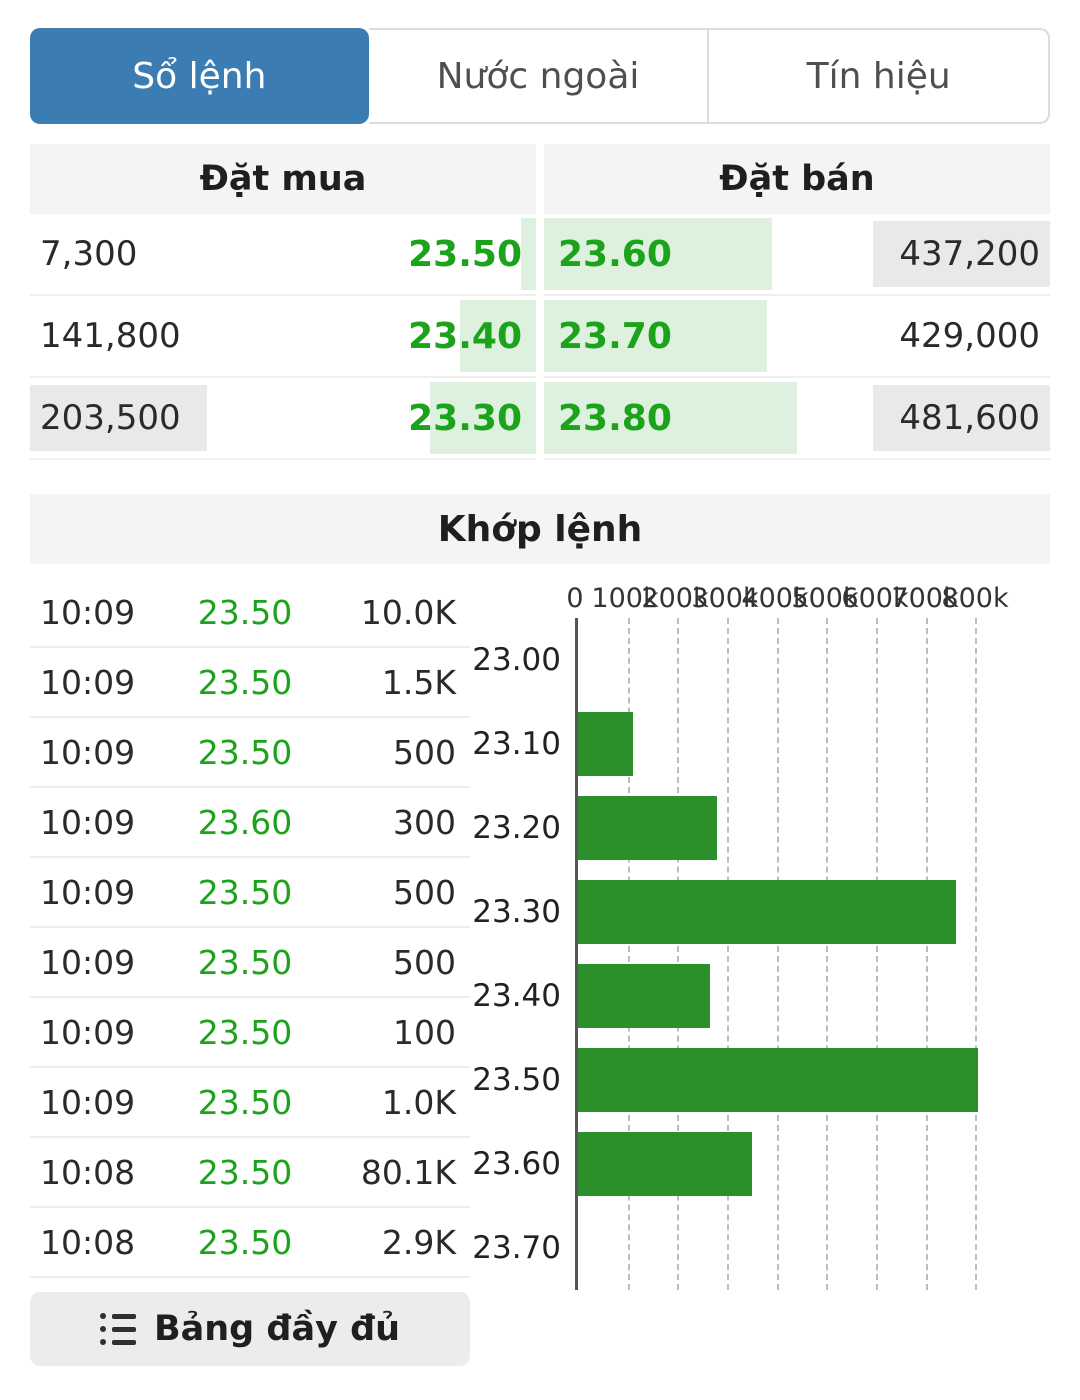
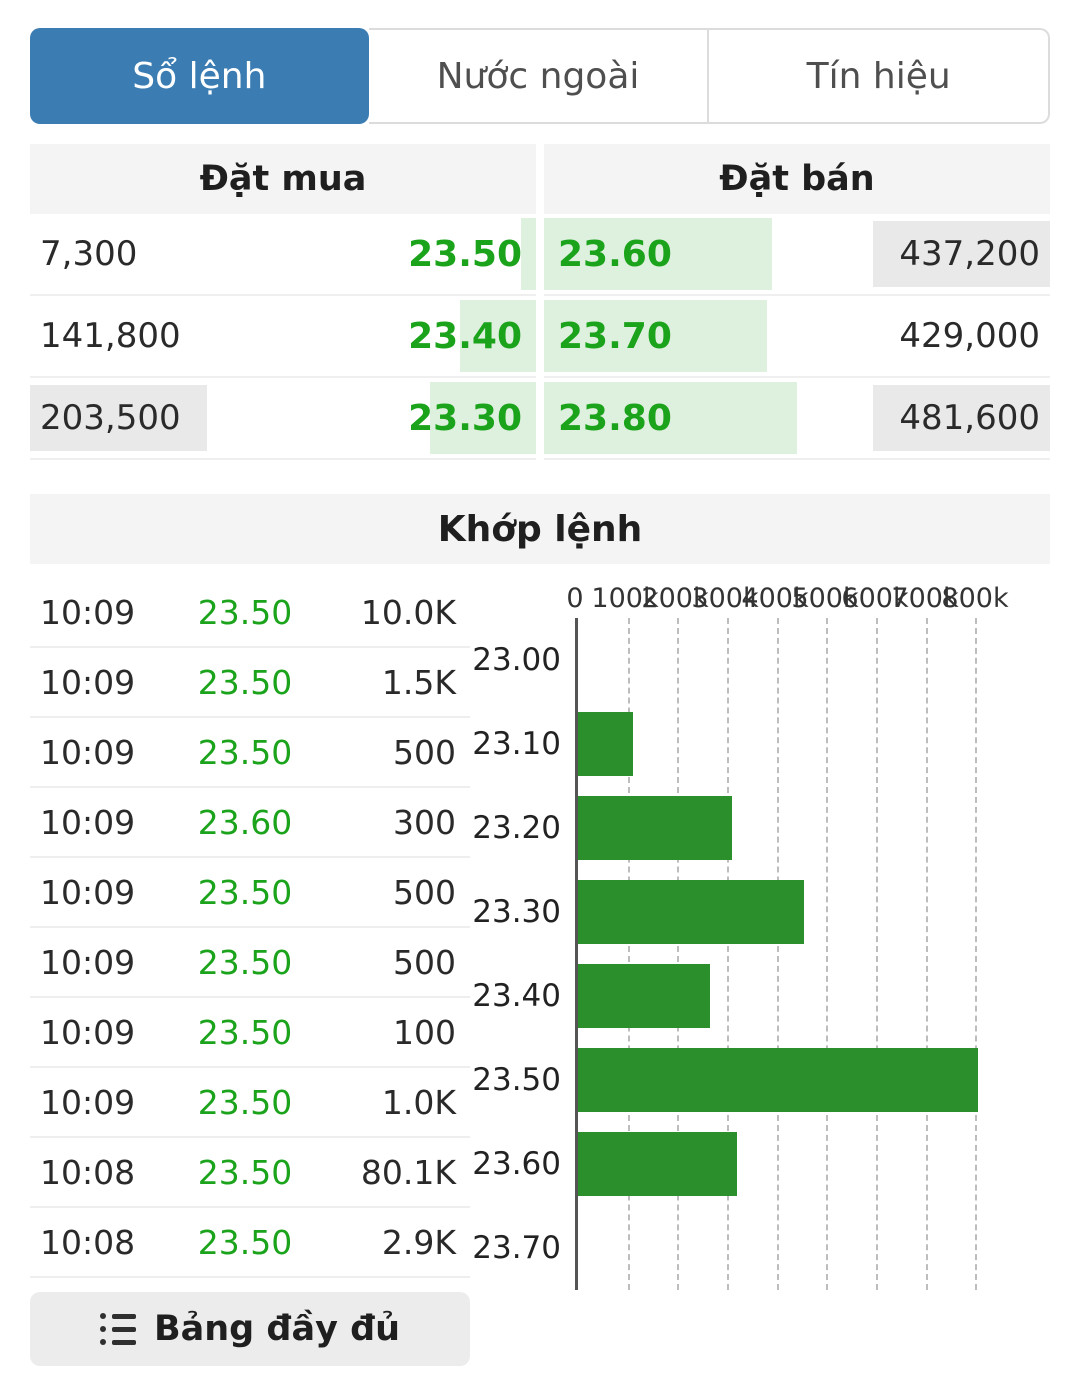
23.20: 280k -> 310k
23.30: 760k -> 460k
23.60: 350k -> 320k
